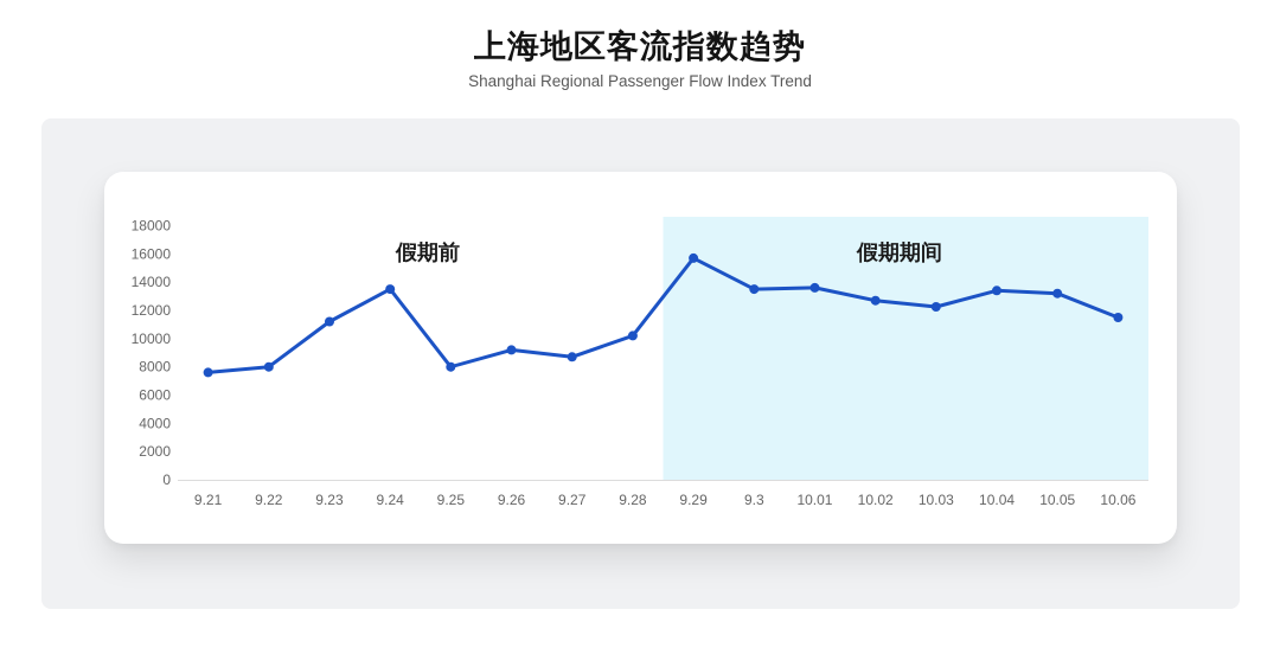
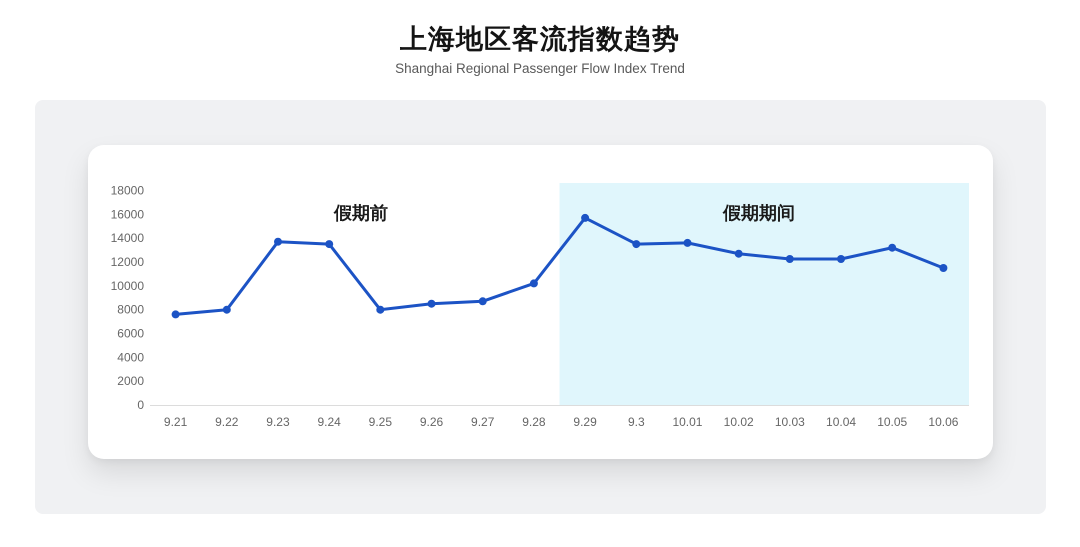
9.23: 11200 -> 13700
9.26: 9200 -> 8500
10.04: 13400 -> 12200
